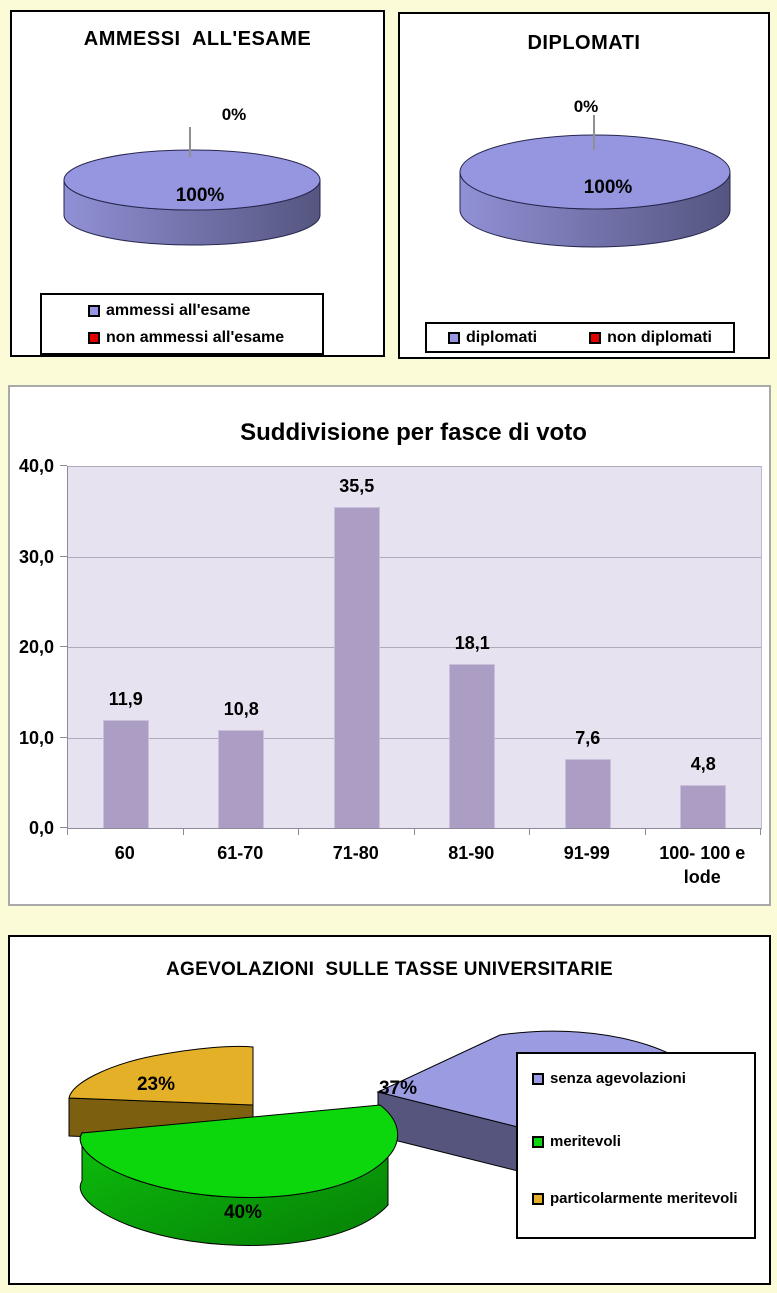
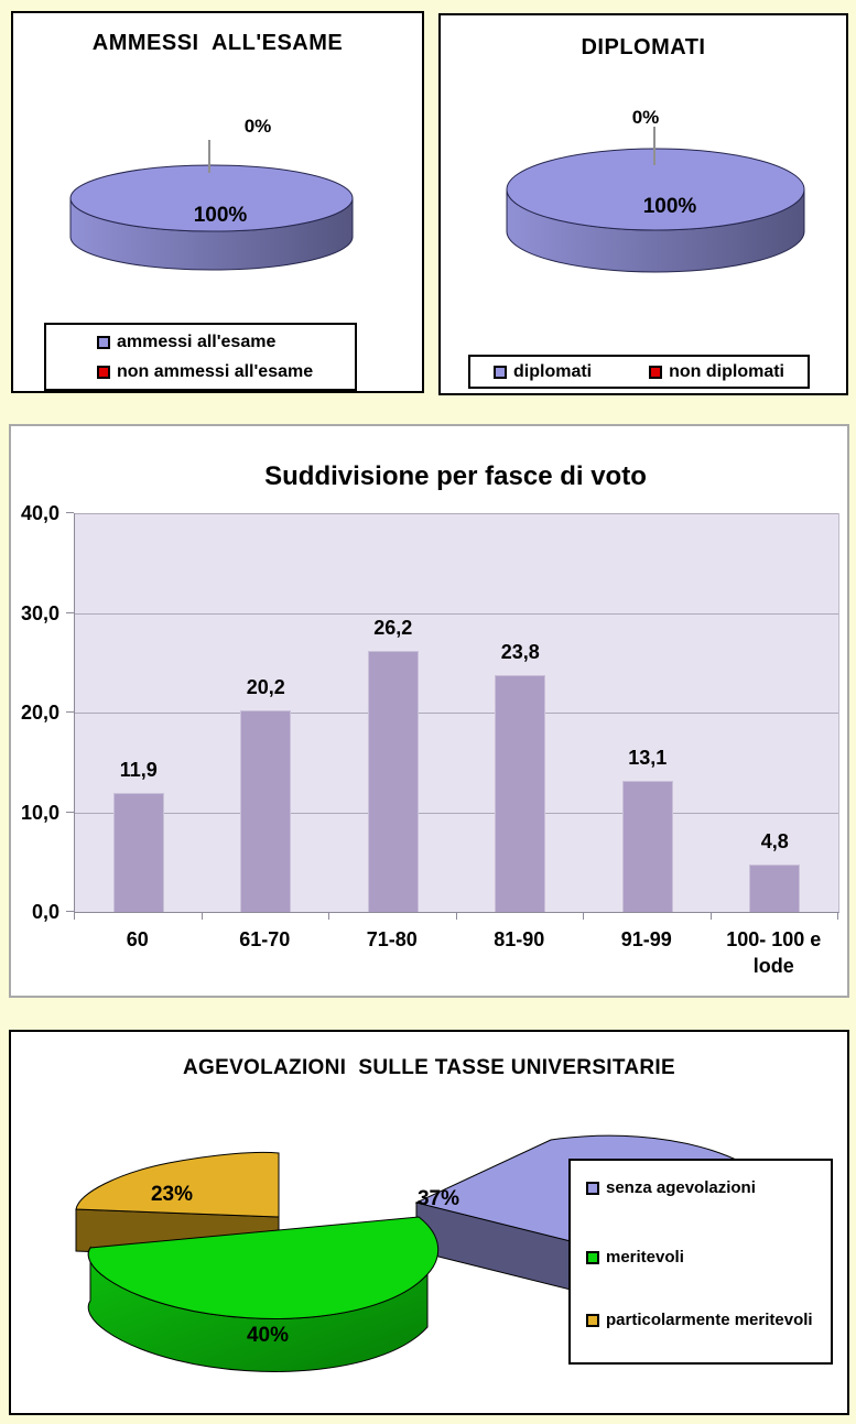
Suddivisione per fasce di voto/61-70: 10,8 -> 20,2
Suddivisione per fasce di voto/71-80: 35,5 -> 26,2
Suddivisione per fasce di voto/81-90: 18,1 -> 23,8
Suddivisione per fasce di voto/91-99: 7,6 -> 13,1
